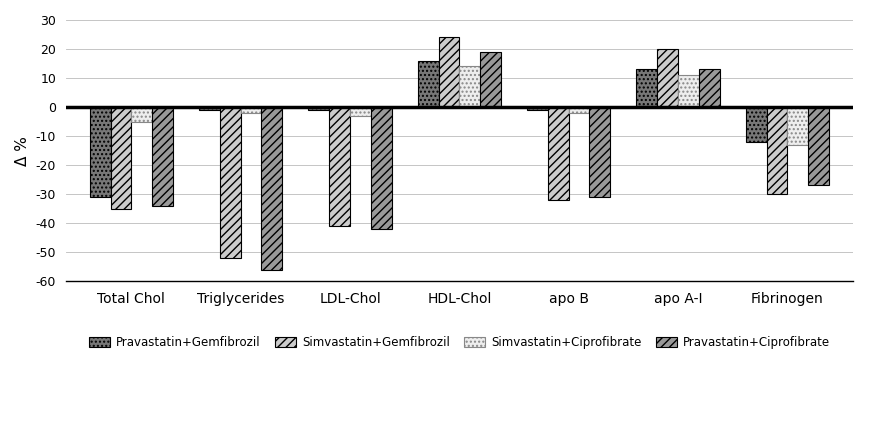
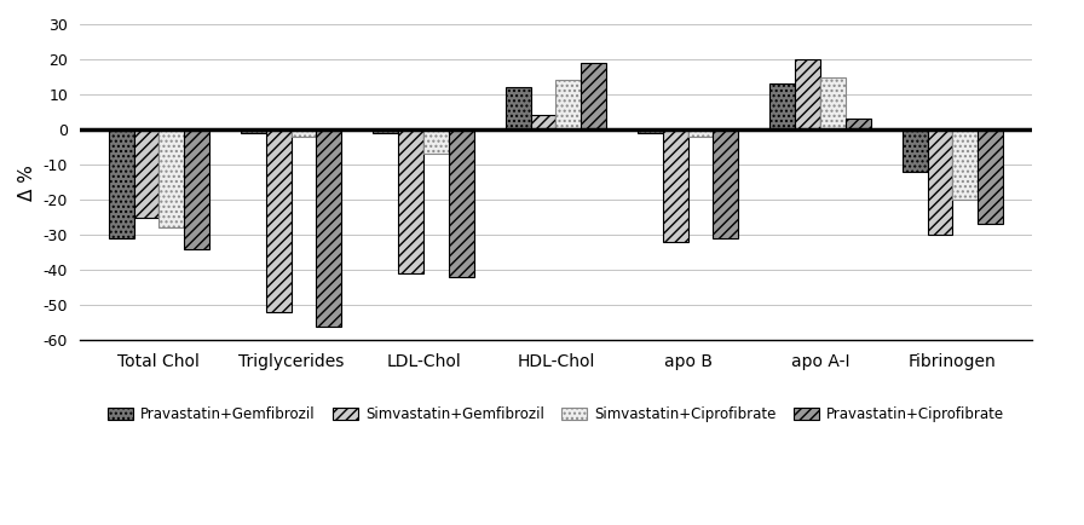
Simvastatin+Gemfibrozil/Total Chol: -35 -> -25
Simvastatin+Ciprofibrate/Total Chol: -5 -> -28
Simvastatin+Ciprofibrate/LDL-Chol: -3 -> -7
Pravastatin+Gemfibrozil/HDL-Chol: 16 -> 12
Simvastatin+Gemfibrozil/HDL-Chol: 24 -> 4
Simvastatin+Ciprofibrate/apo A-I: 11 -> 15
Pravastatin+Ciprofibrate/apo A-I: 13 -> 3
Simvastatin+Ciprofibrate/Fibrinogen: -13 -> -20
